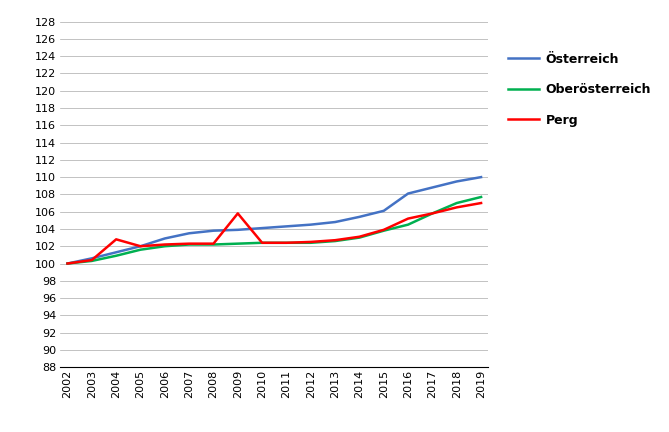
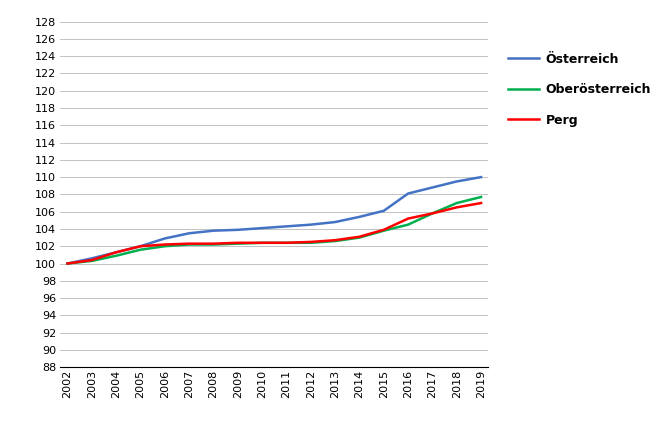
Perg/2004: 102.8 -> 101.3
Perg/2009: 105.8 -> 102.4
